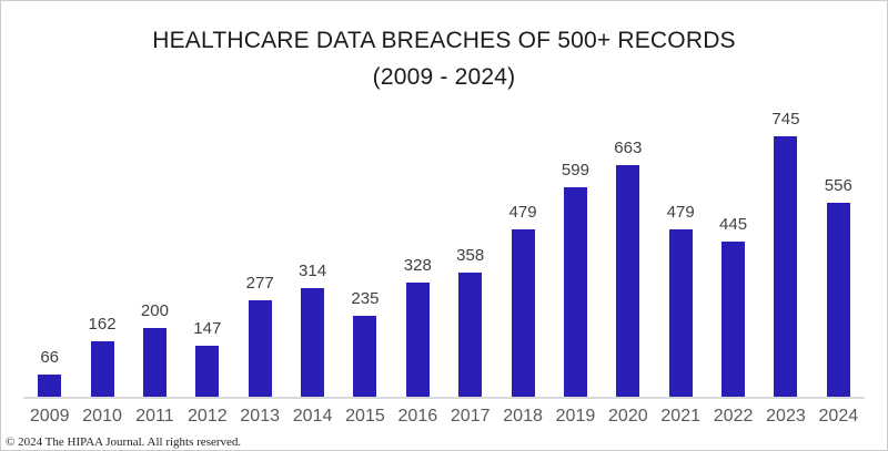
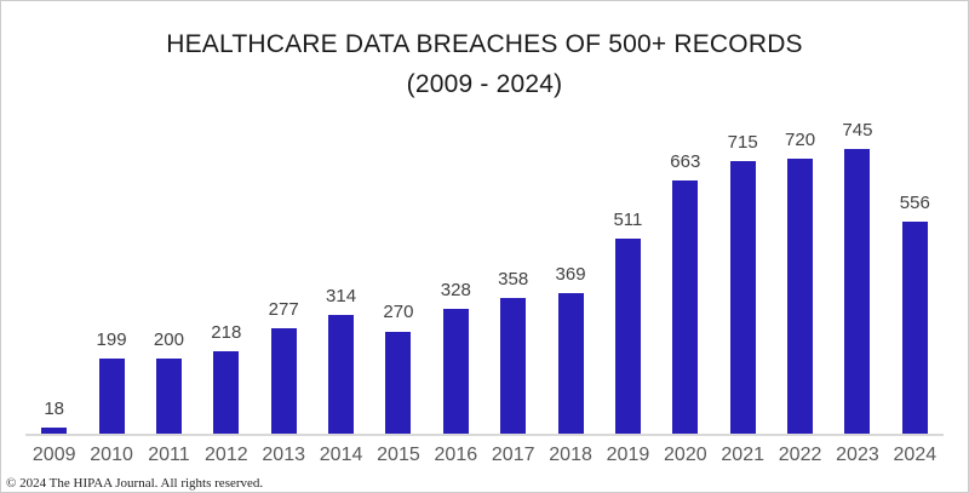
2009: 66 -> 18
2010: 162 -> 199
2012: 147 -> 218
2015: 235 -> 270
2018: 479 -> 369
2019: 599 -> 511
2021: 479 -> 715
2022: 445 -> 720
